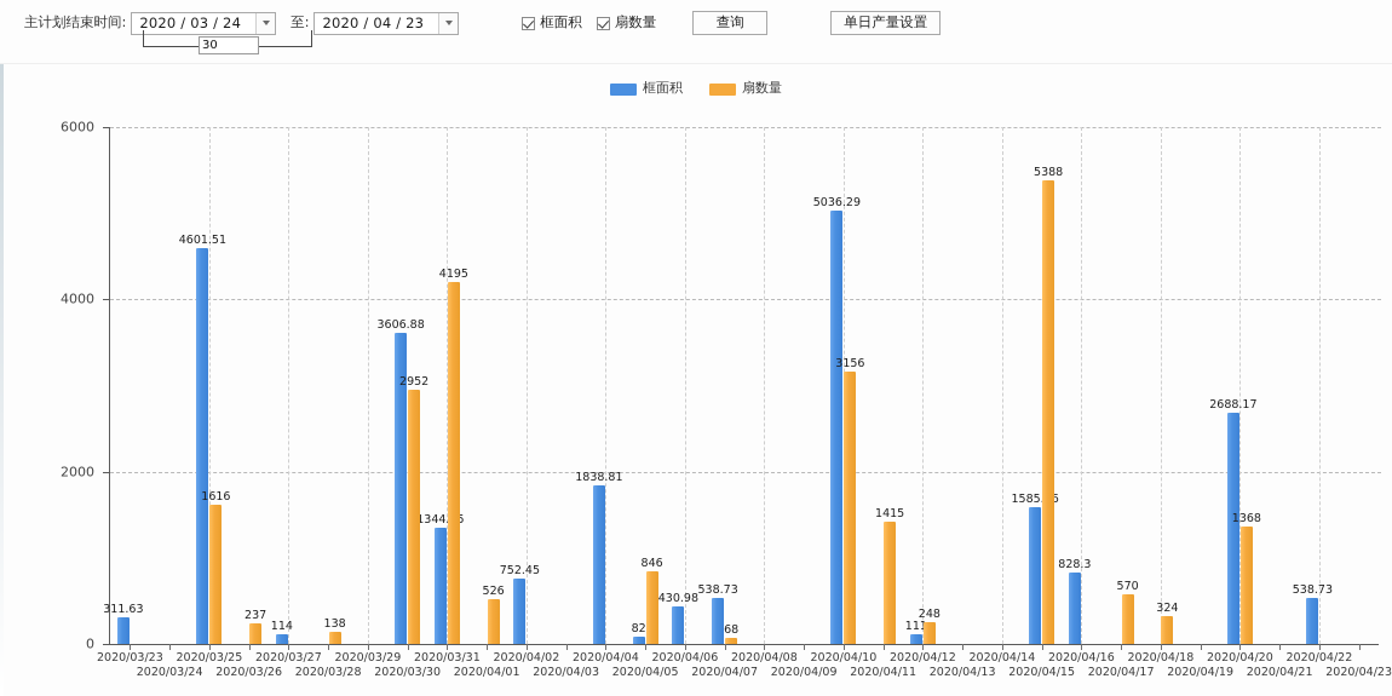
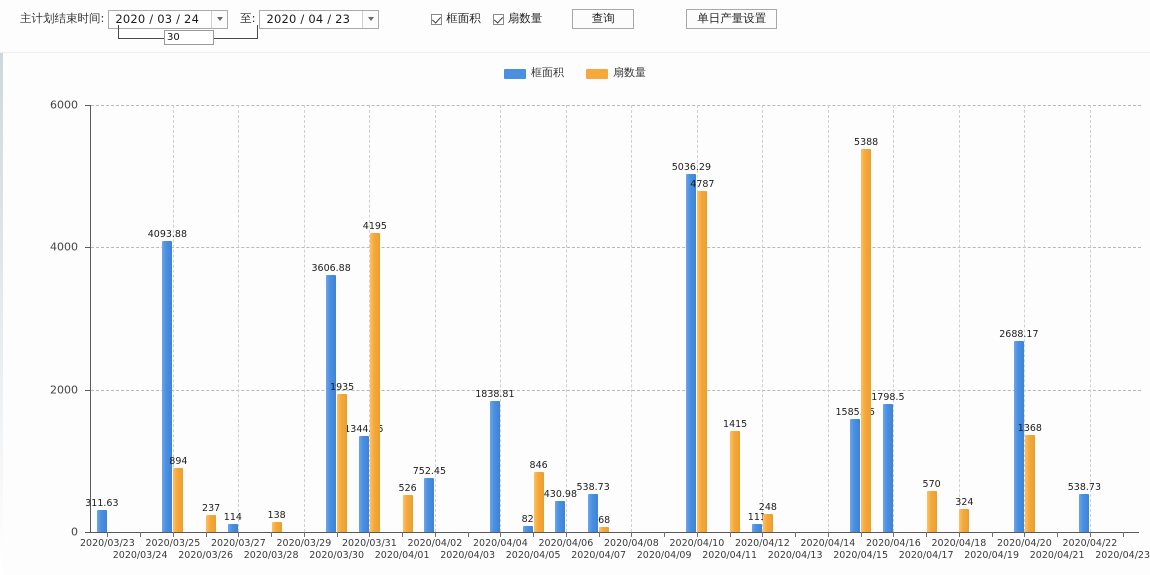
框面积/2020/03/25: 4601.51 -> 4093.88
扇数量/2020/03/25: 1616 -> 894
扇数量/2020/03/30: 2952 -> 1935
扇数量/2020/04/10: 3156 -> 4787
框面积/2020/04/16: 828.3 -> 1798.5
